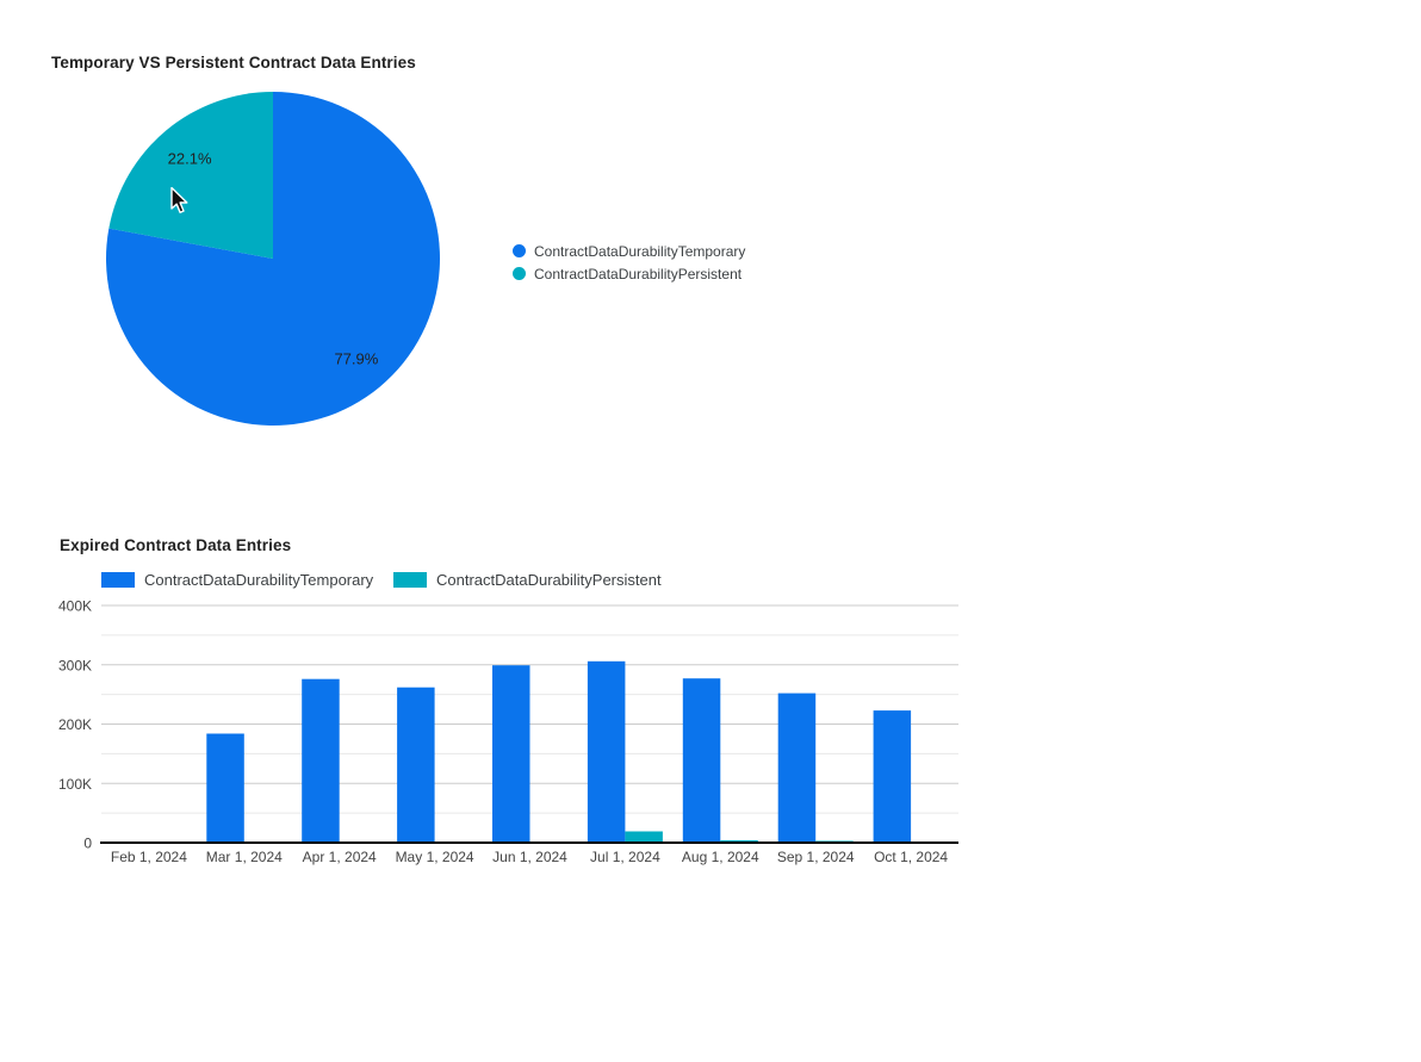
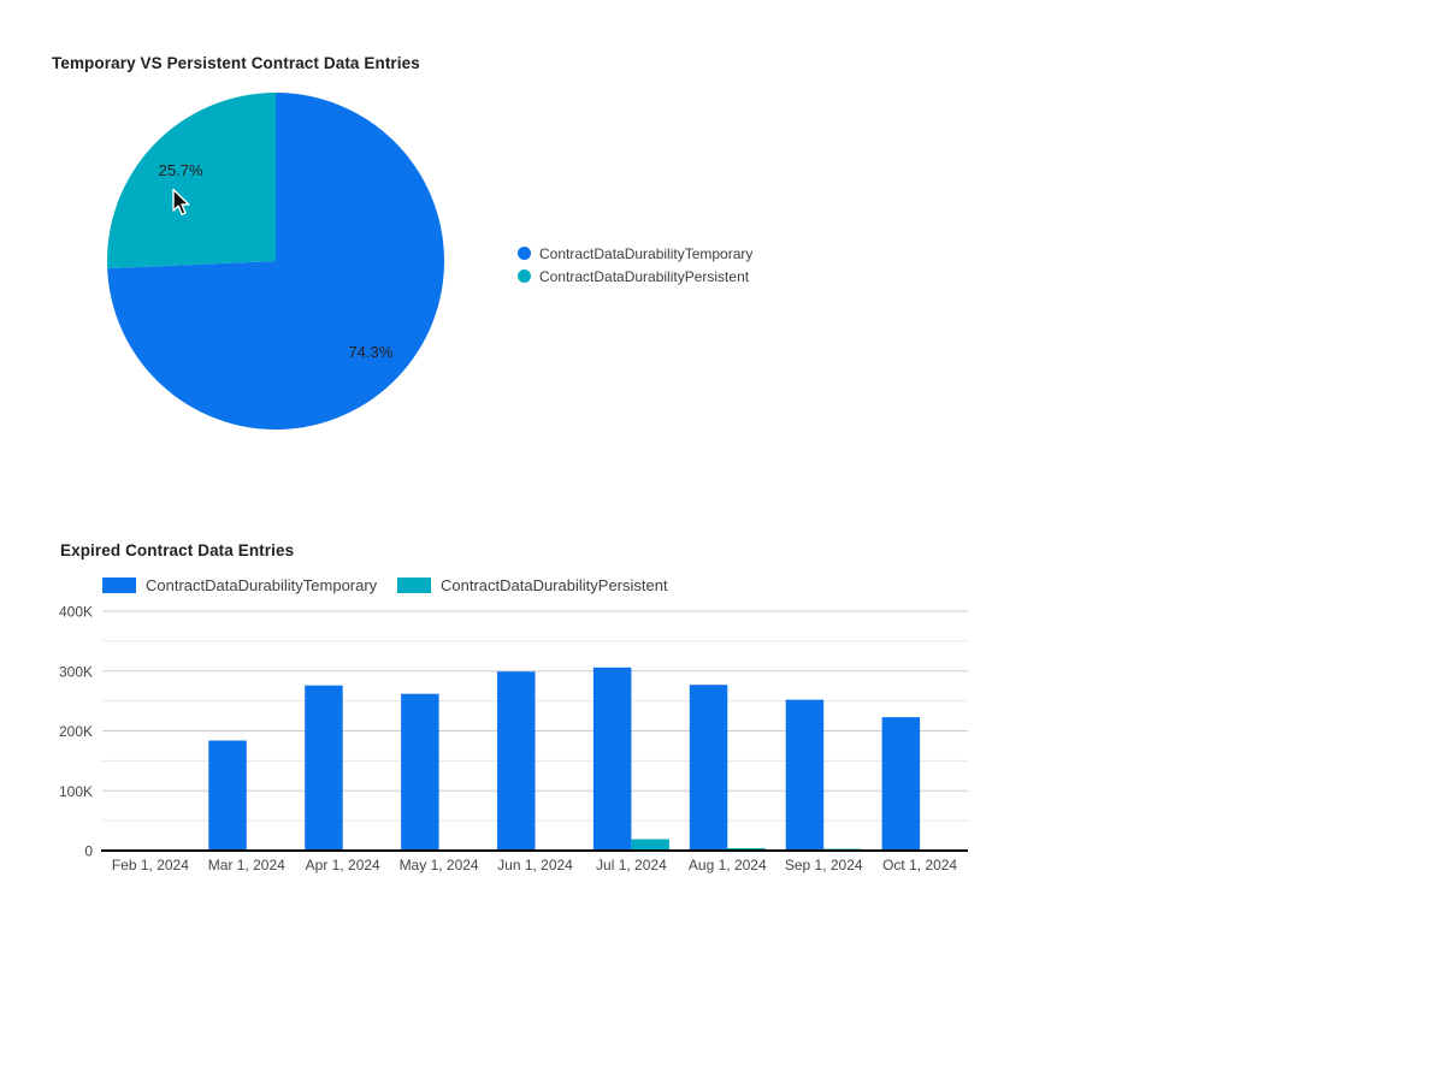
Temporary VS Persistent Contract Data Entries/ContractDataDurabilityTemporary: 77.9% -> 74.3%
Temporary VS Persistent Contract Data Entries/ContractDataDurabilityPersistent: 22.1% -> 25.7%
